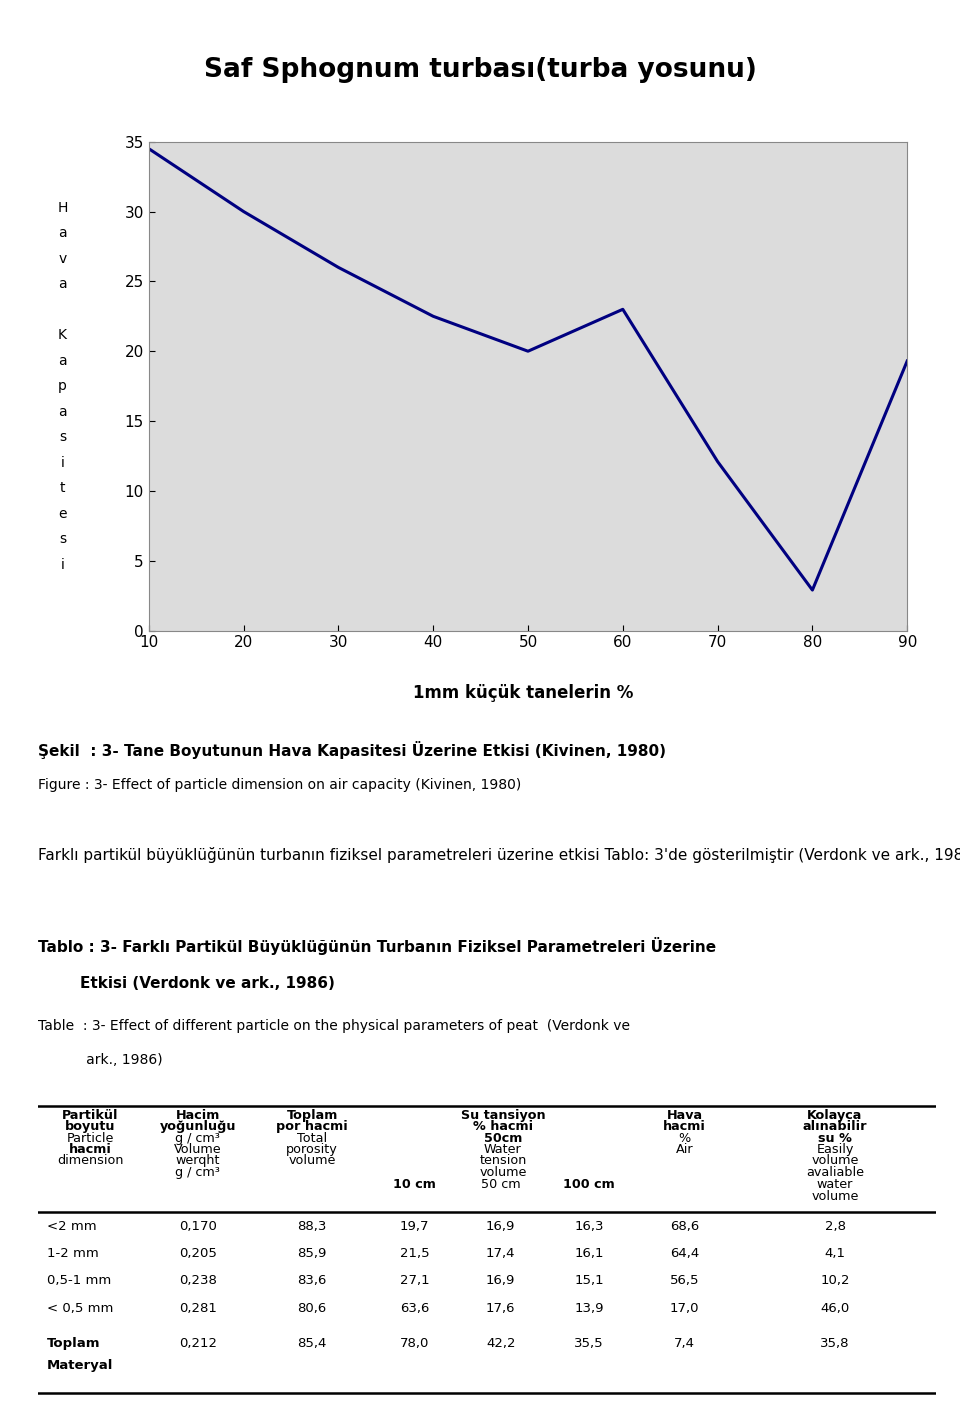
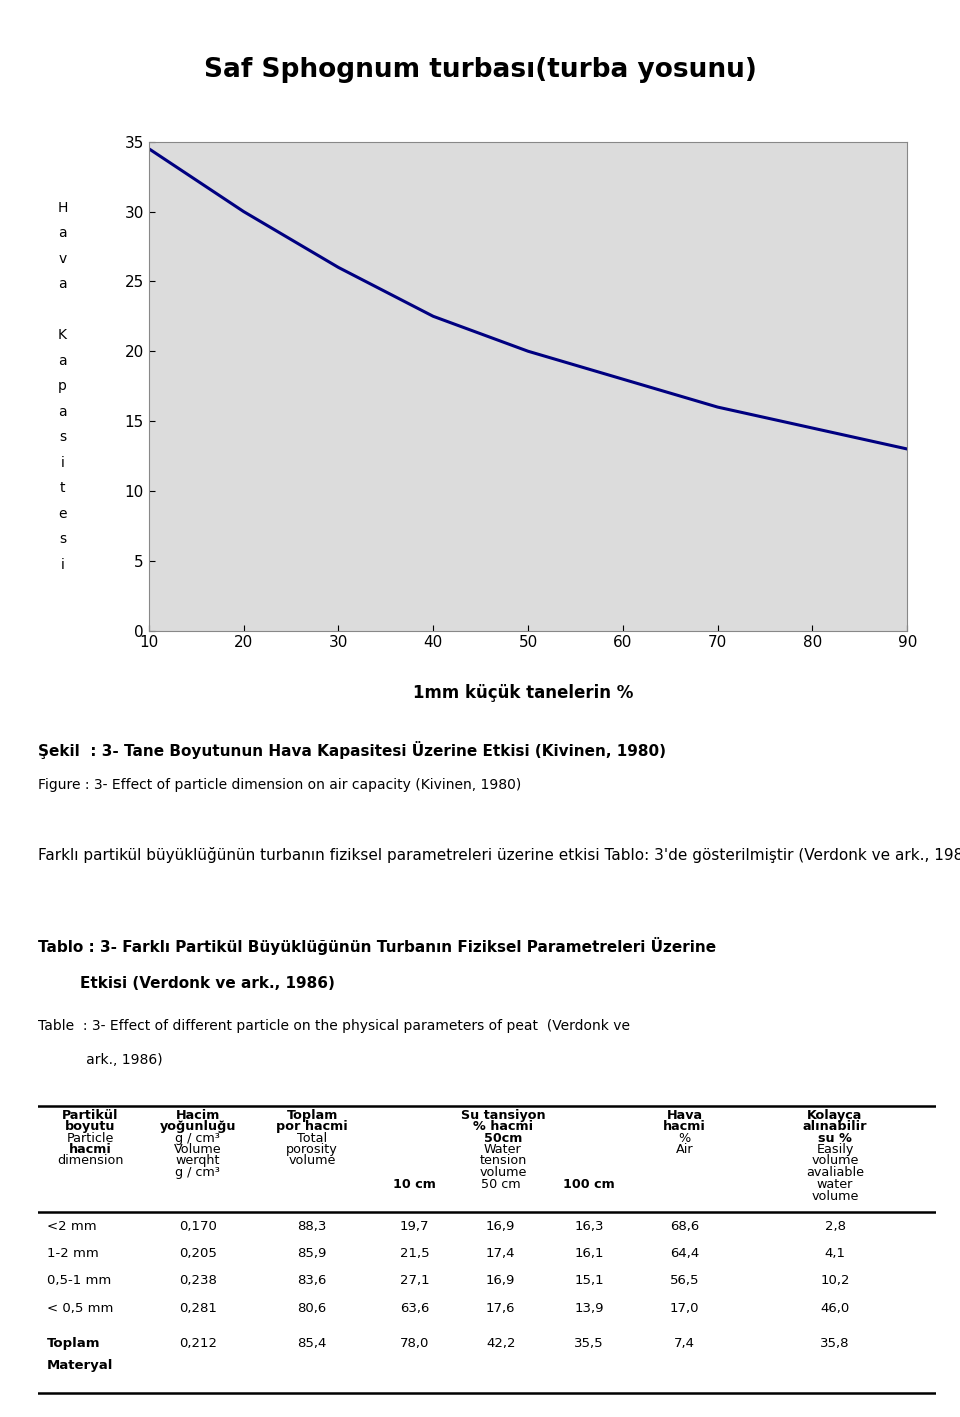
60: 23.0 -> 18.0
70: 12.1 -> 16.0
80: 2.9 -> 14.5
90: 19.3 -> 13.0
